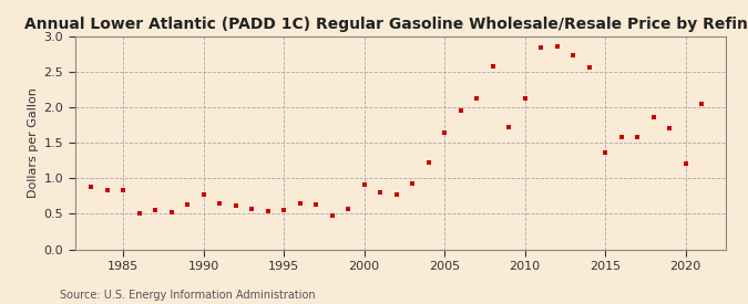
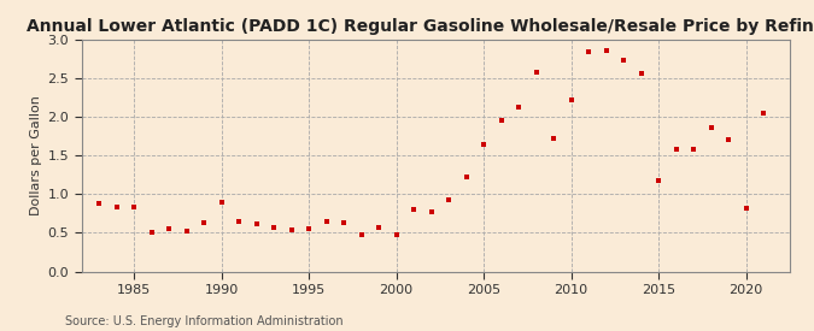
1990: 0.77 -> 0.90
2000: 0.91 -> 0.48
2010: 2.12 -> 2.22
2015: 1.36 -> 1.18
2020: 1.21 -> 0.82
